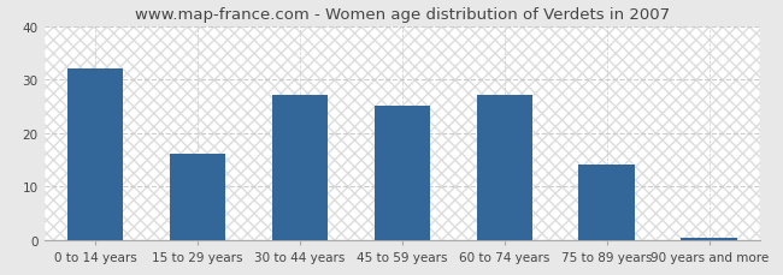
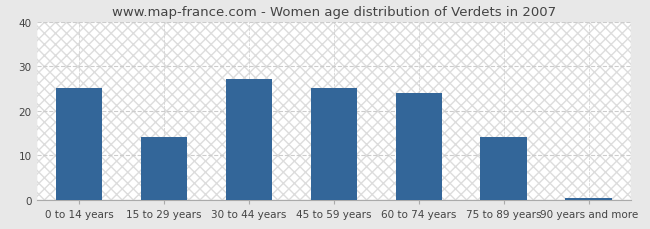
0 to 14 years: 32.0 -> 25.0
15 to 29 years: 16.0 -> 14.0
60 to 74 years: 27.0 -> 24.0
